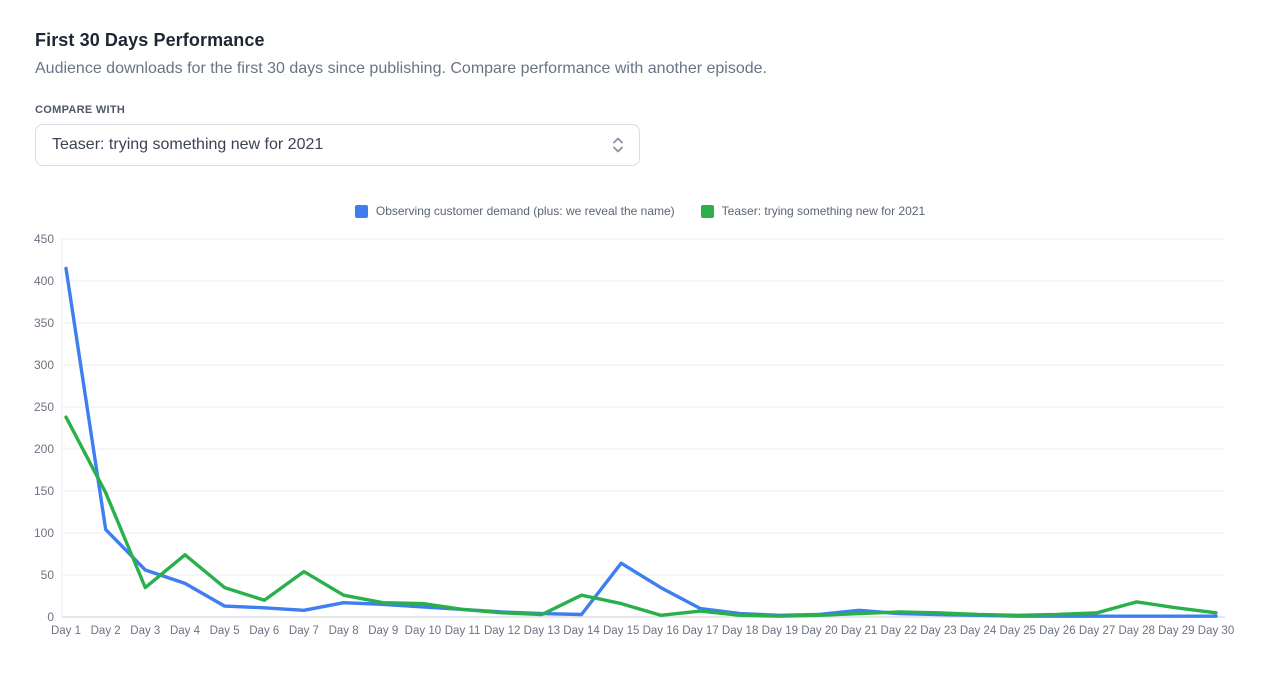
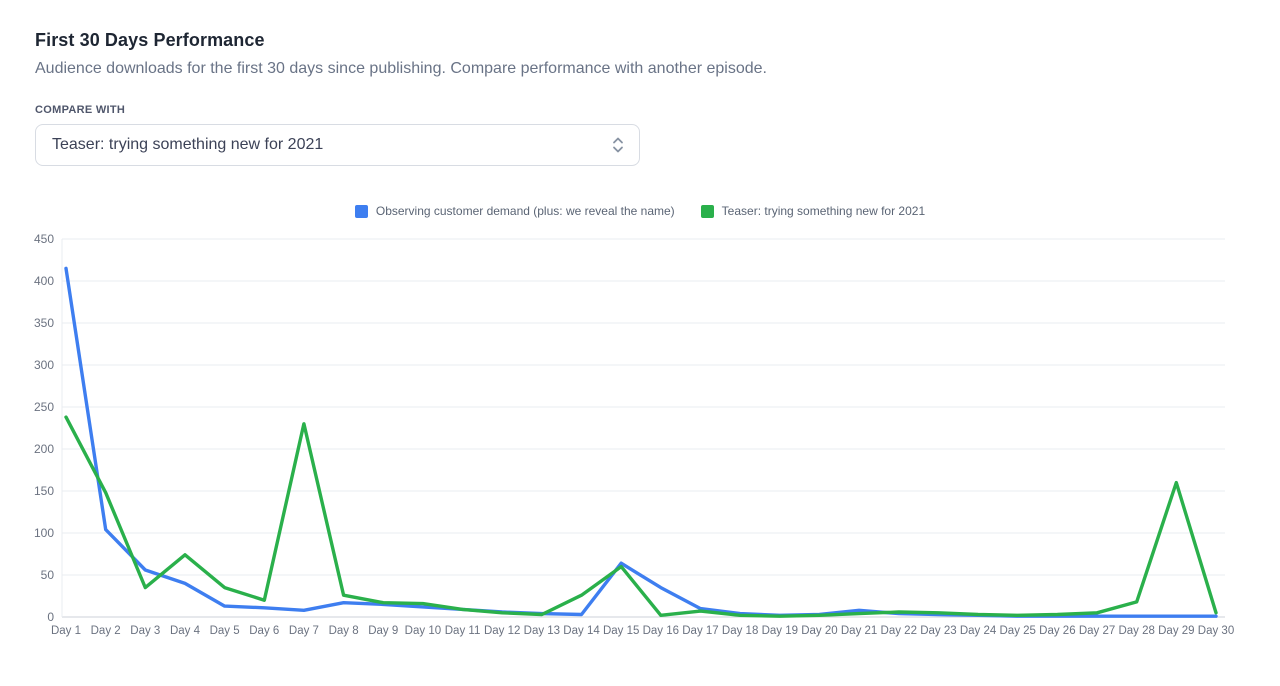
Teaser: trying something new for 2021/Day 7: 50 -> 230
Teaser: trying something new for 2021/Day 15: 20 -> 60
Teaser: trying something new for 2021/Day 29: 10 -> 160
